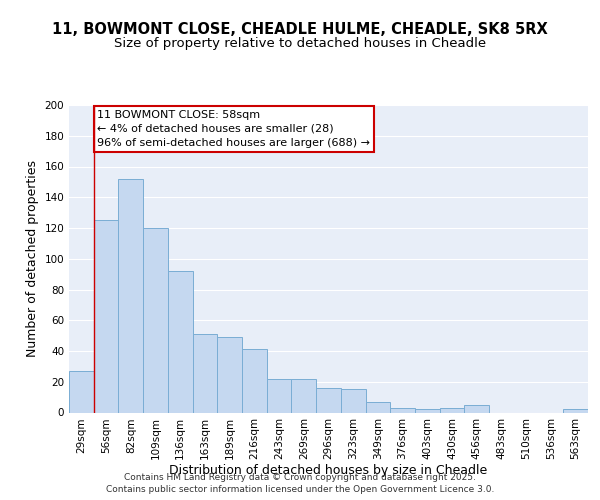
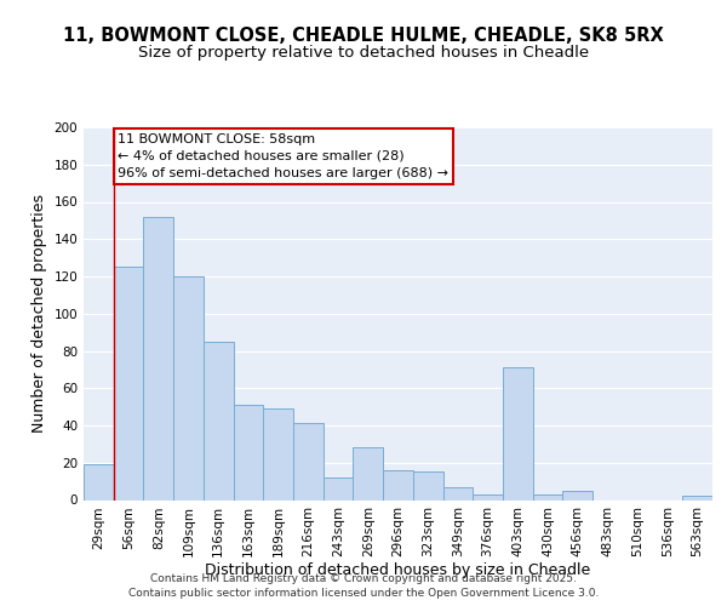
29sqm: 27 -> 19
136sqm: 92 -> 85
243sqm: 22 -> 12
269sqm: 22 -> 28
403sqm: 2 -> 71
